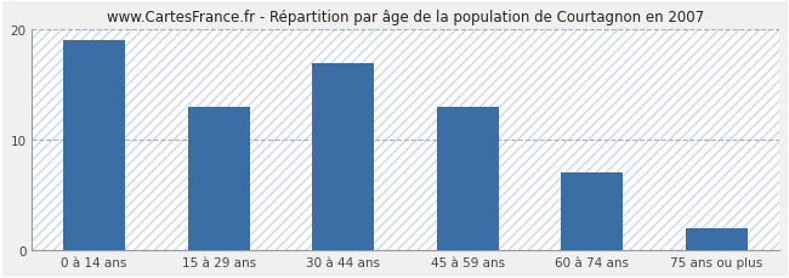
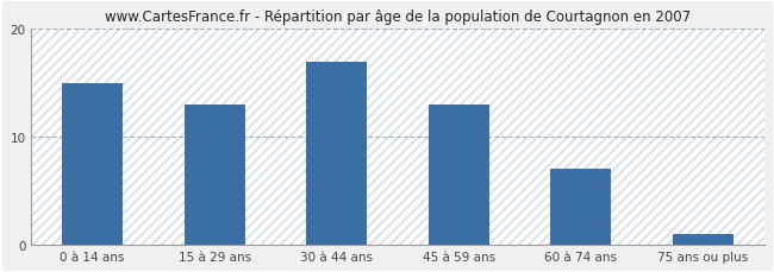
0 à 14 ans: 19 -> 15
75 ans ou plus: 2 -> 1
